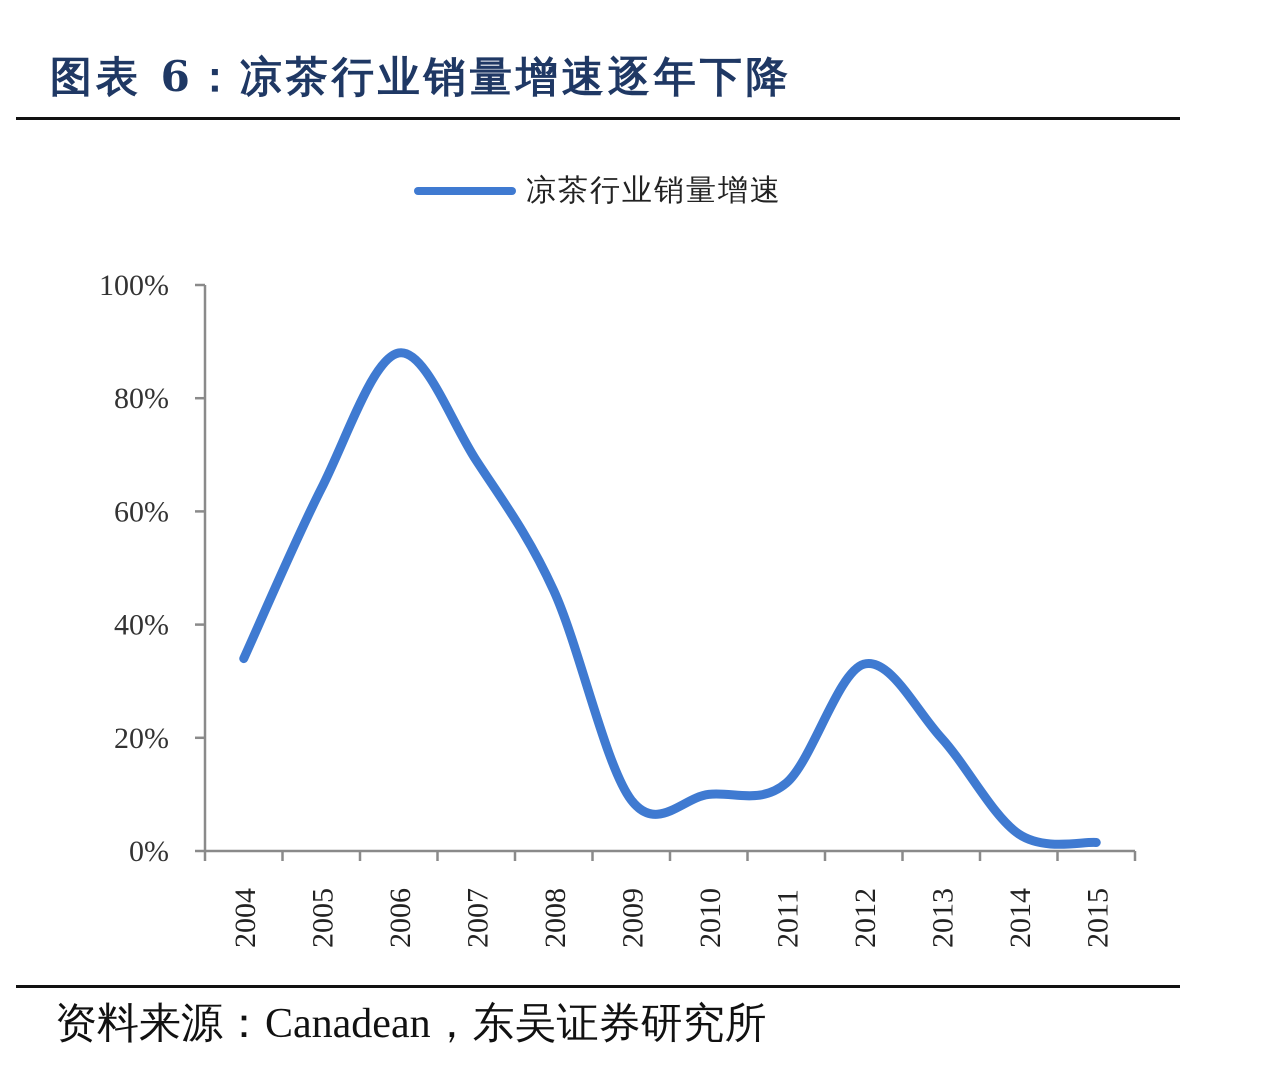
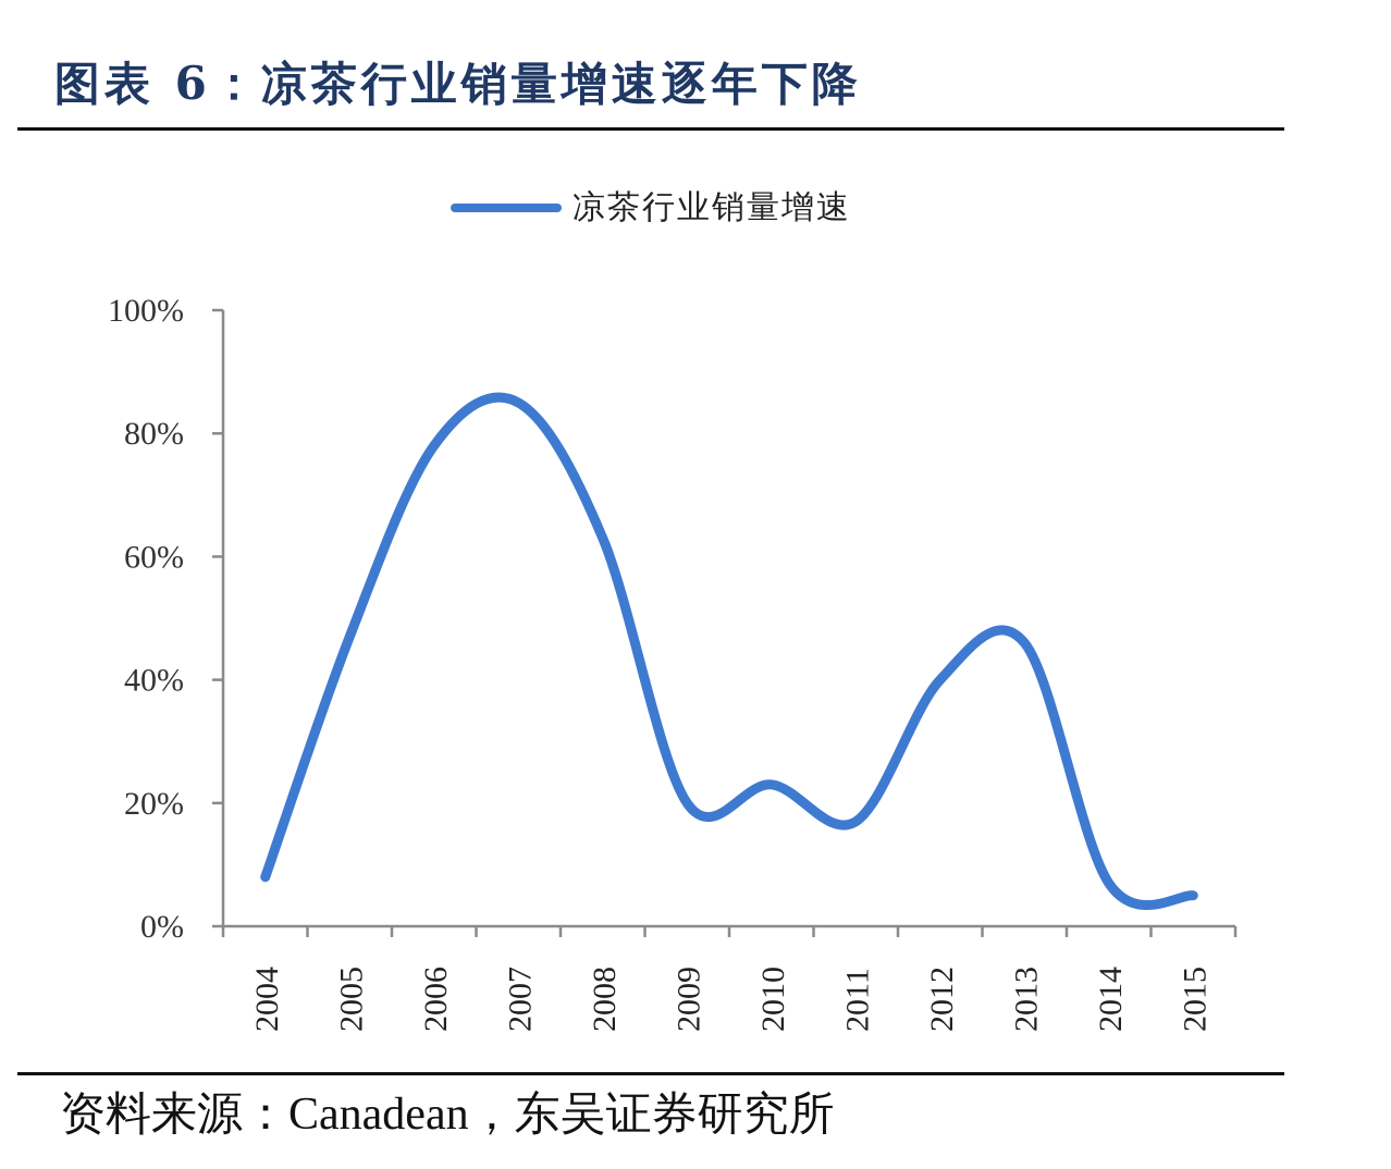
2004: 34% -> 8%
2005: 64% -> 47%
2006: 88% -> 78%
2007: 69% -> 85%
2008: 46% -> 63%
2009: 9% -> 20%
2010: 10% -> 23%
2011: 12% -> 17%
2012: 33% -> 40%
2013: 20% -> 46%
2014: 3% -> 7%
2015: 2% -> 5%
